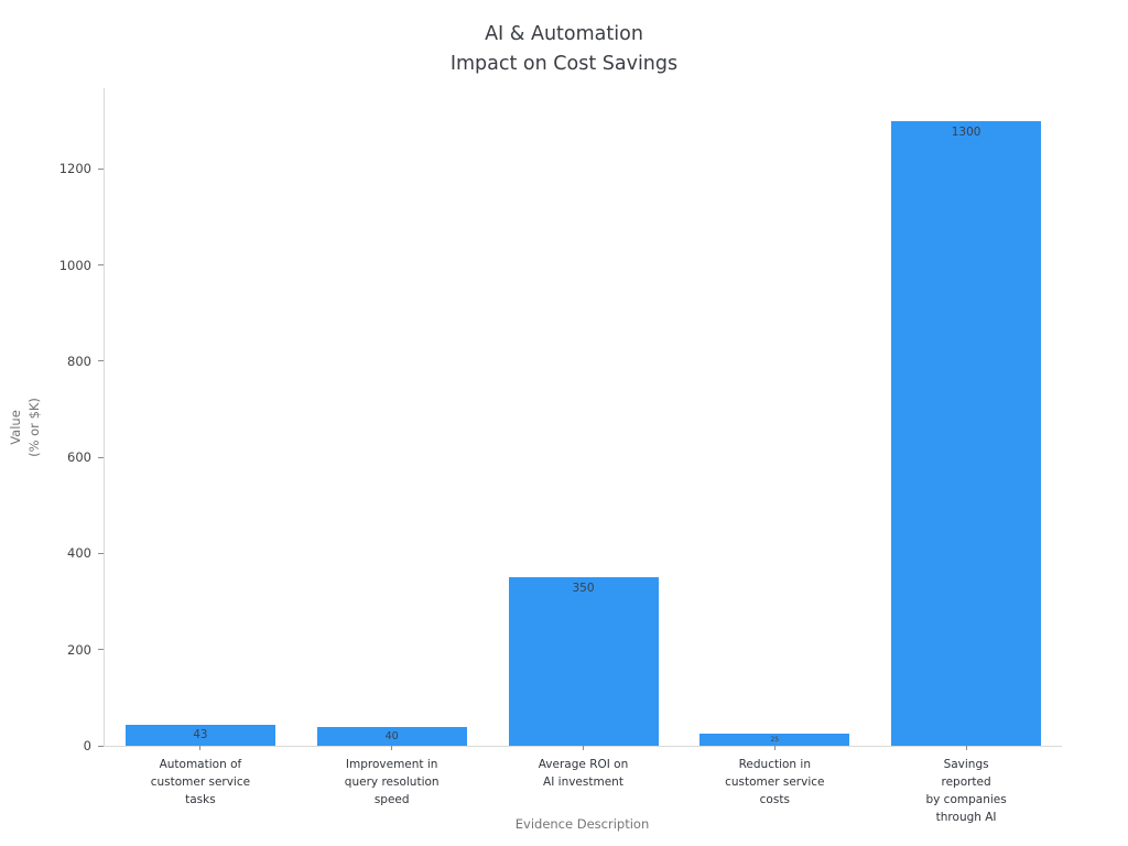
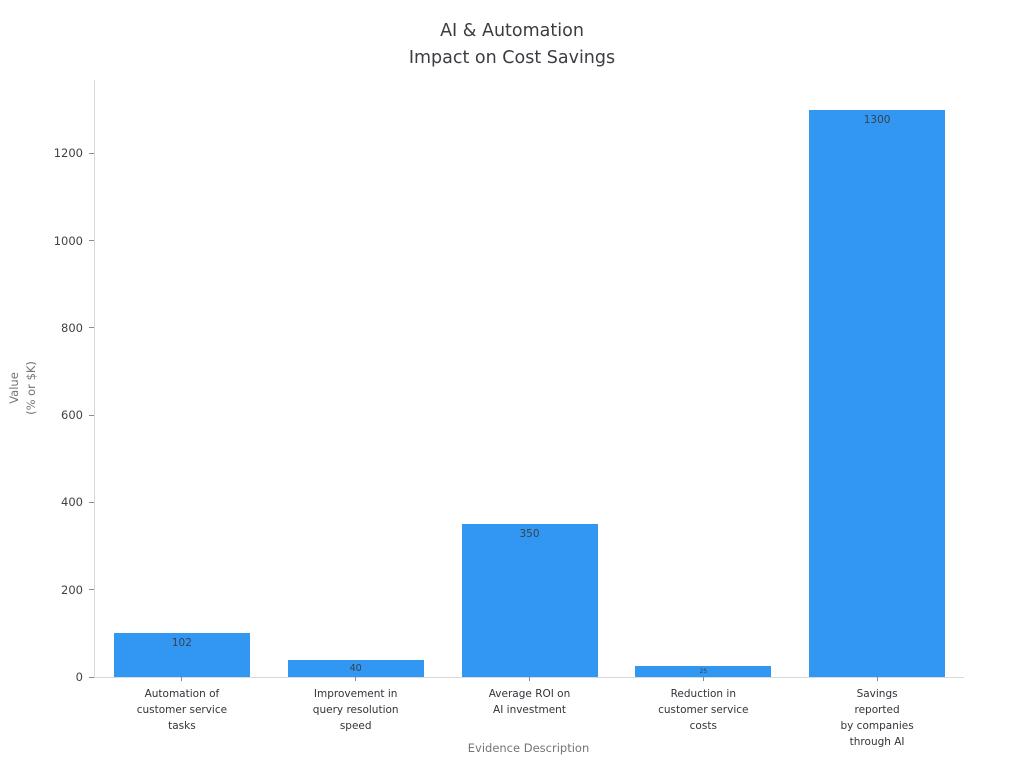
Automation of customer service tasks: 43 -> 102
